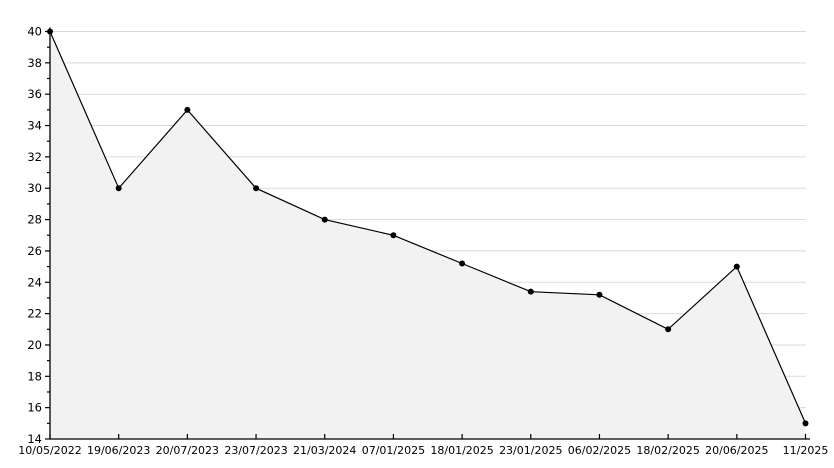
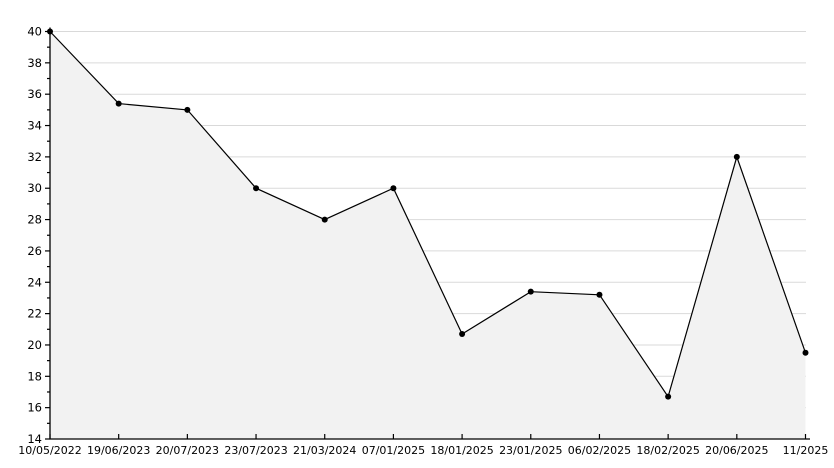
19/06/2023: 30.0 -> 35.4
07/01/2025: 27.0 -> 30.0
18/01/2025: 25.2 -> 20.7
18/02/2025: 21.0 -> 16.7
20/06/2025: 25.0 -> 32.0
11/2025: 15.0 -> 19.5
